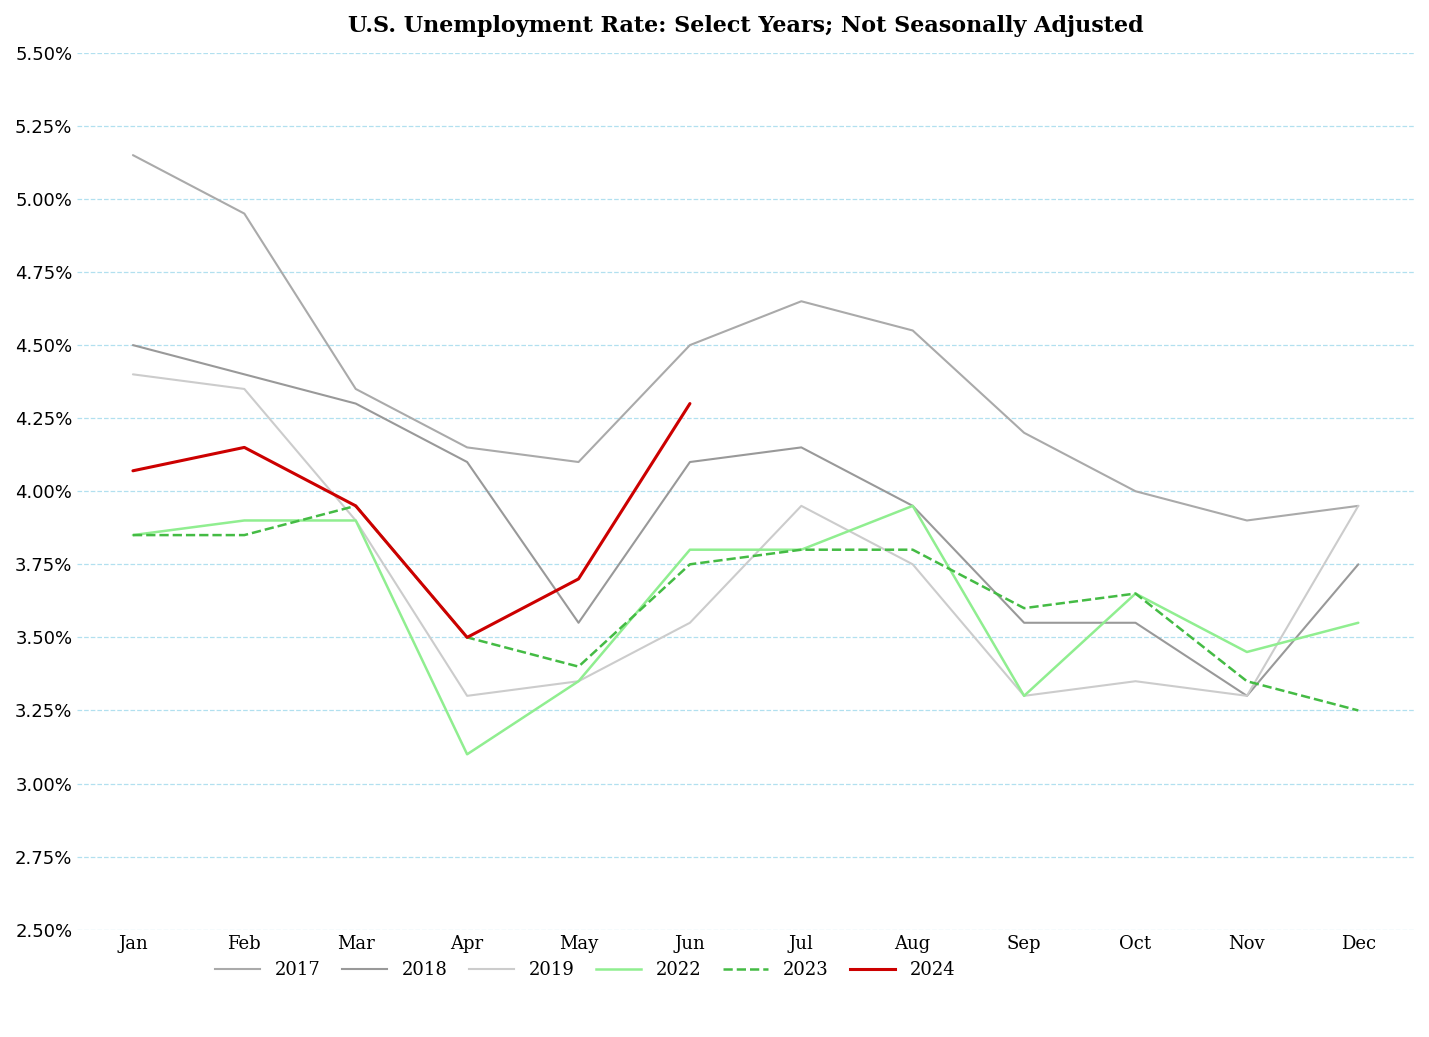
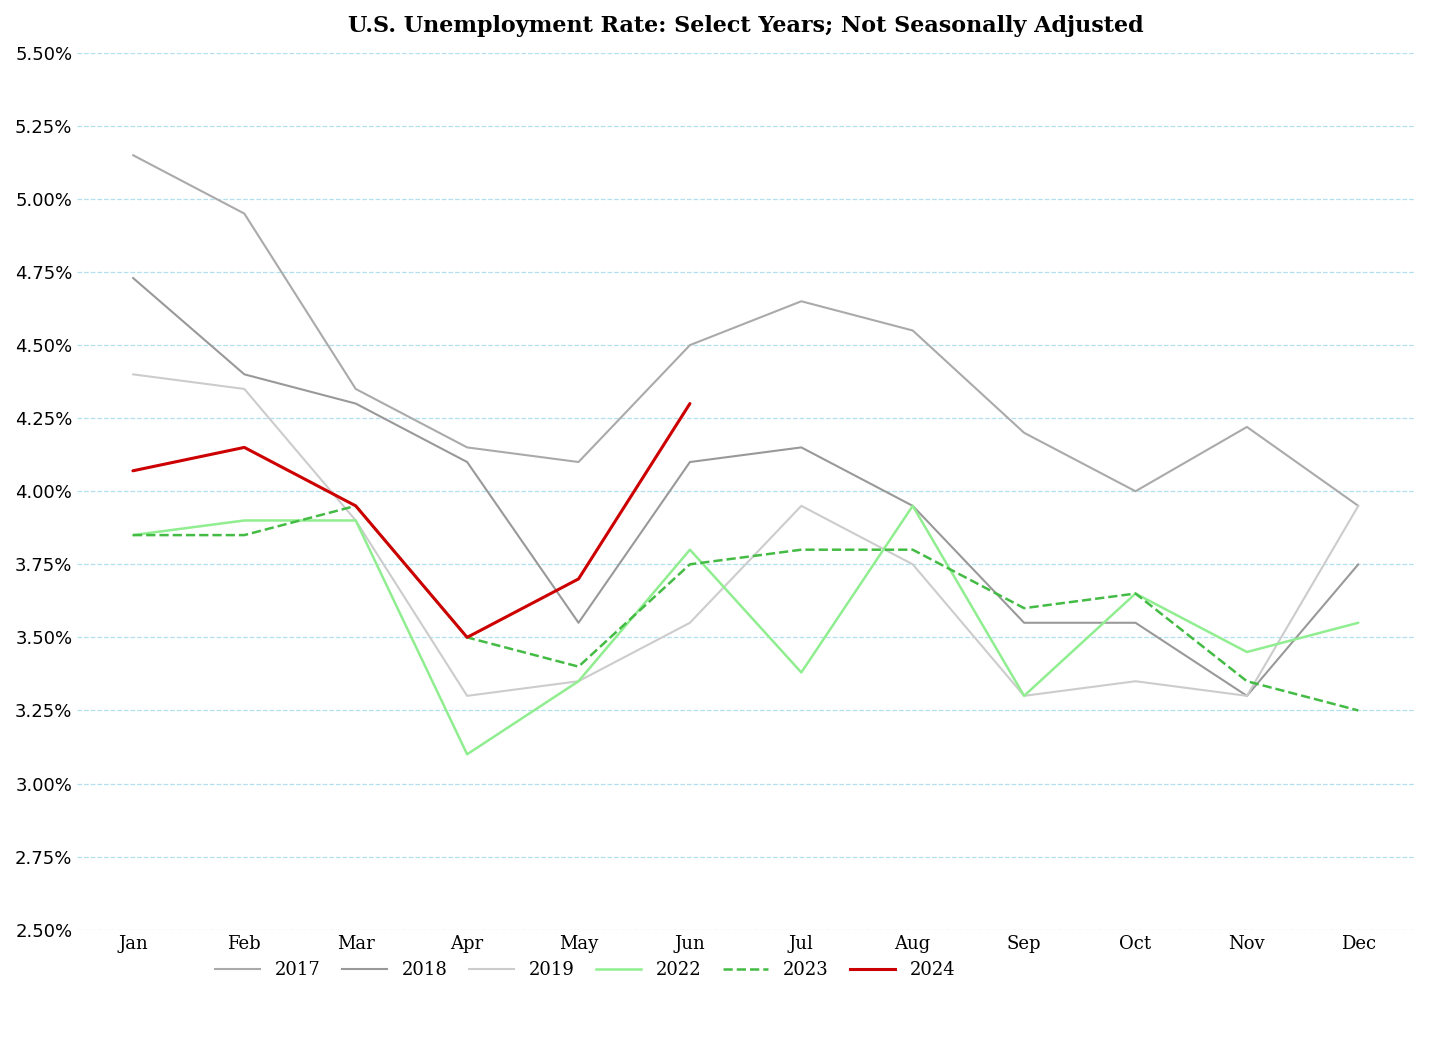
2018/Jan: 4.50% -> 4.73%
2022/Jul: 3.80% -> 3.38%
2017/Nov: 3.90% -> 4.22%
